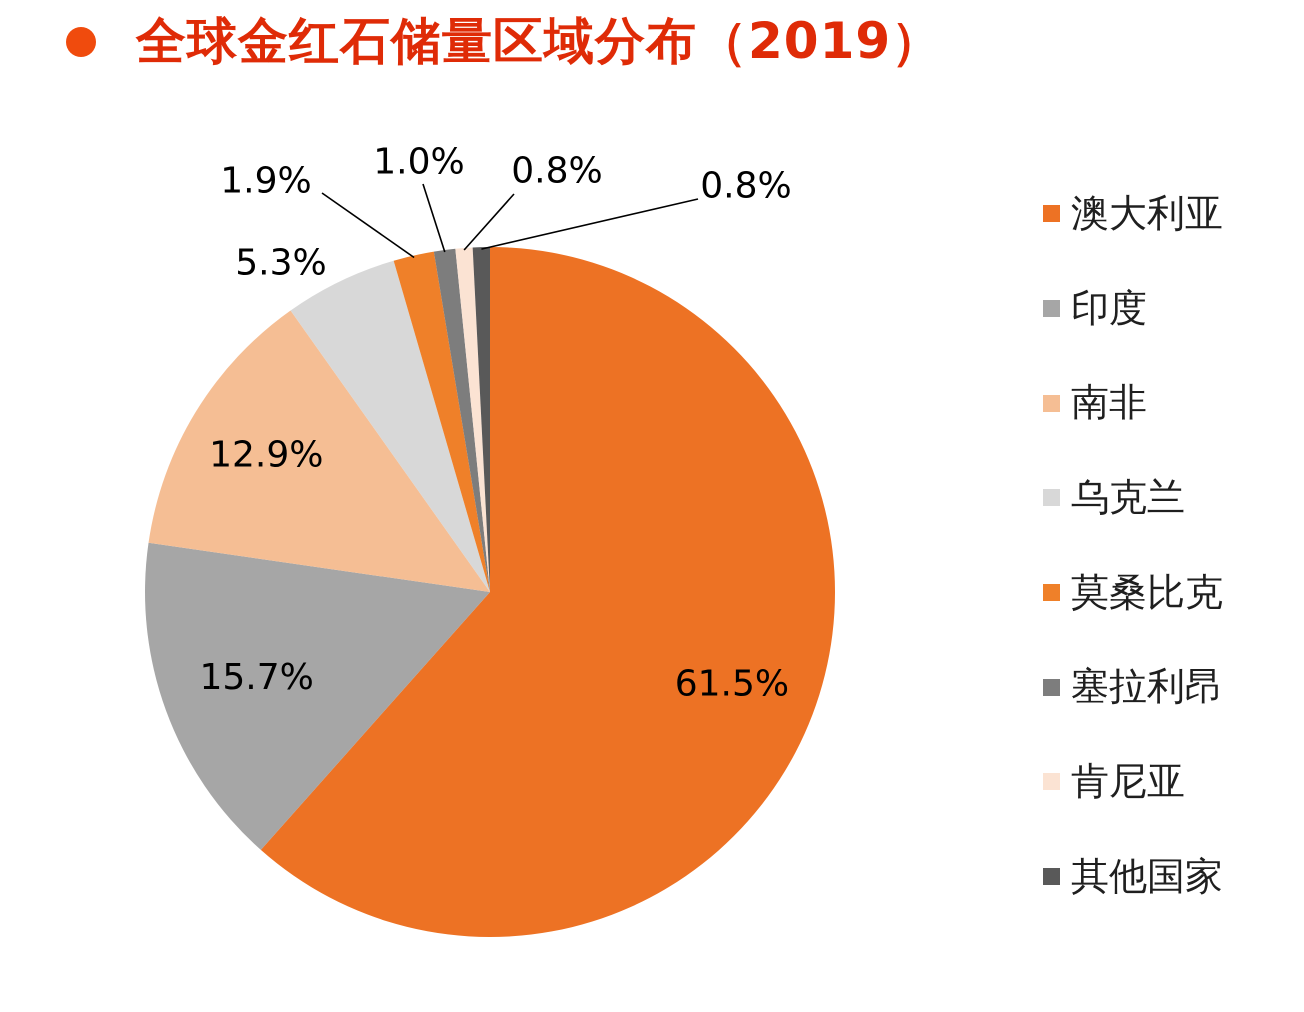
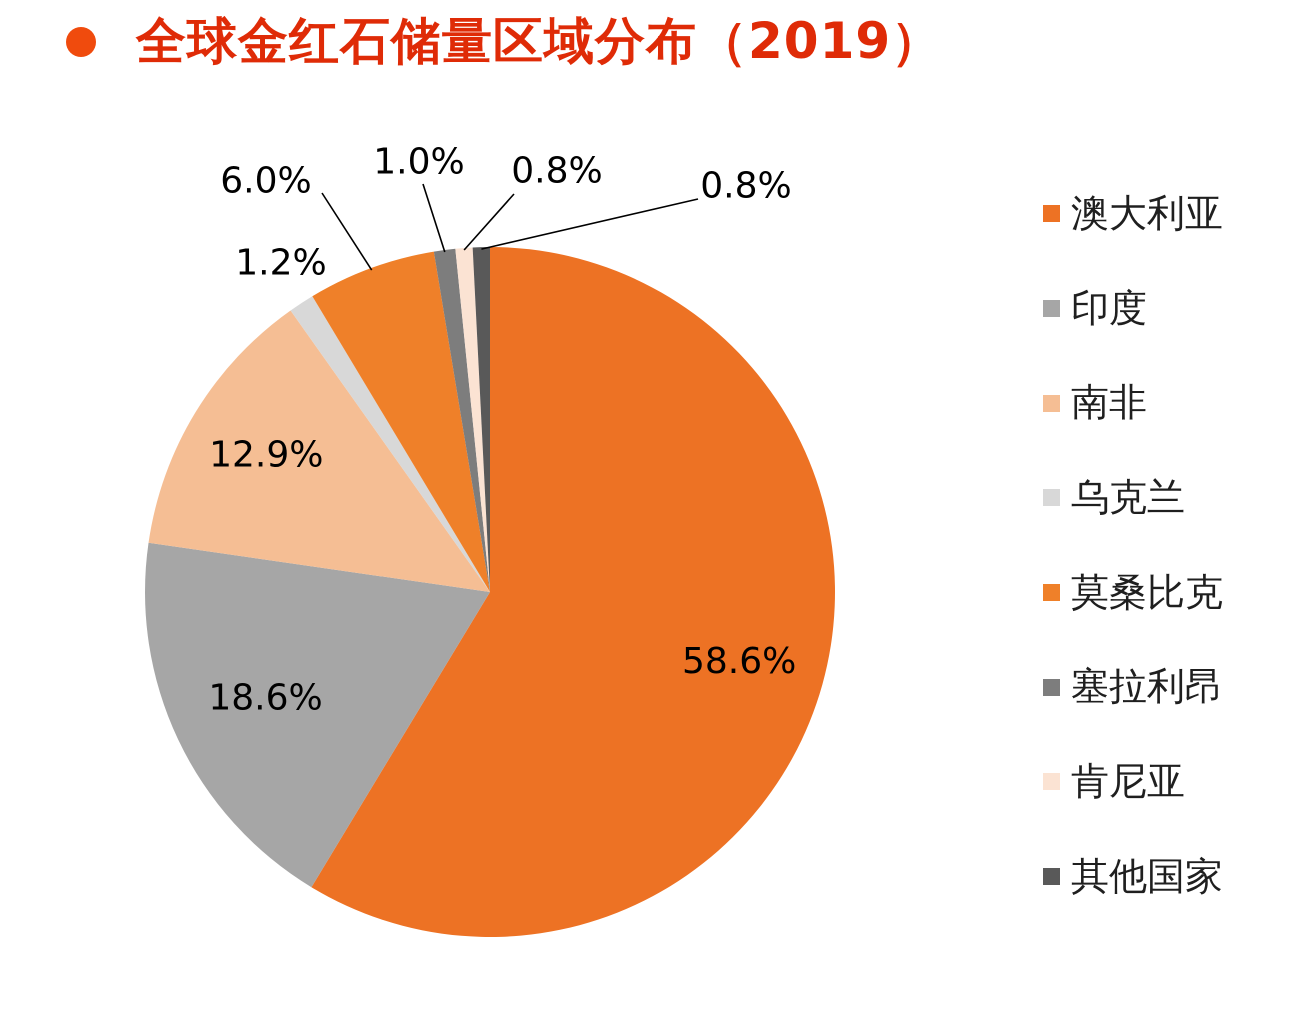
澳大利亚: 61.5% -> 58.6%
印度: 15.7% -> 18.6%
乌克兰: 5.3% -> 1.2%
莫桑比克: 1.9% -> 6.0%
